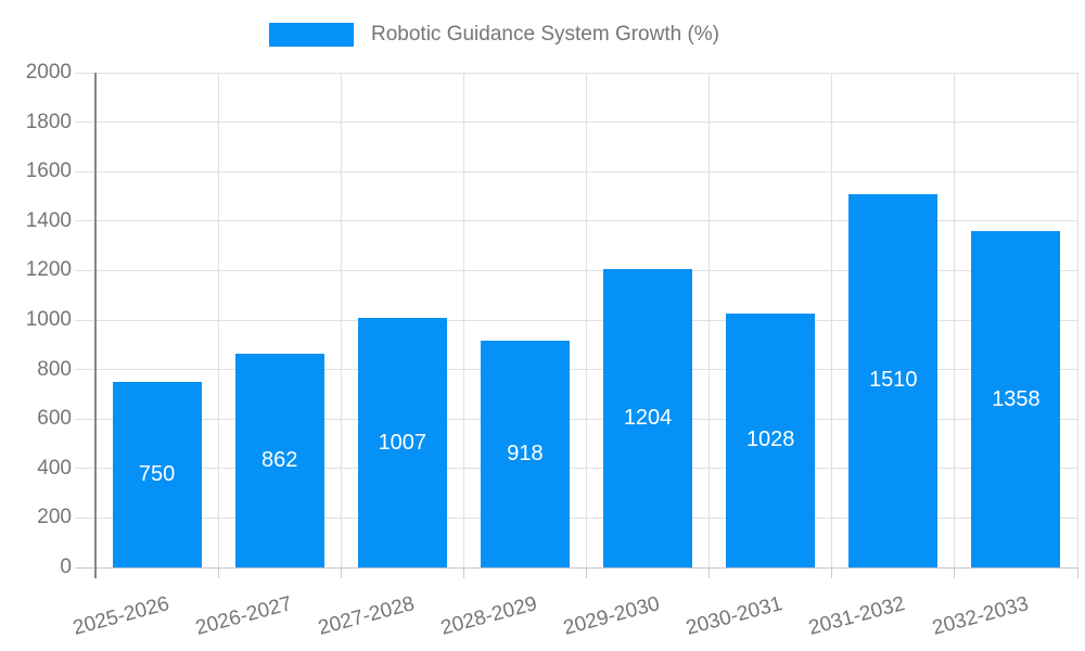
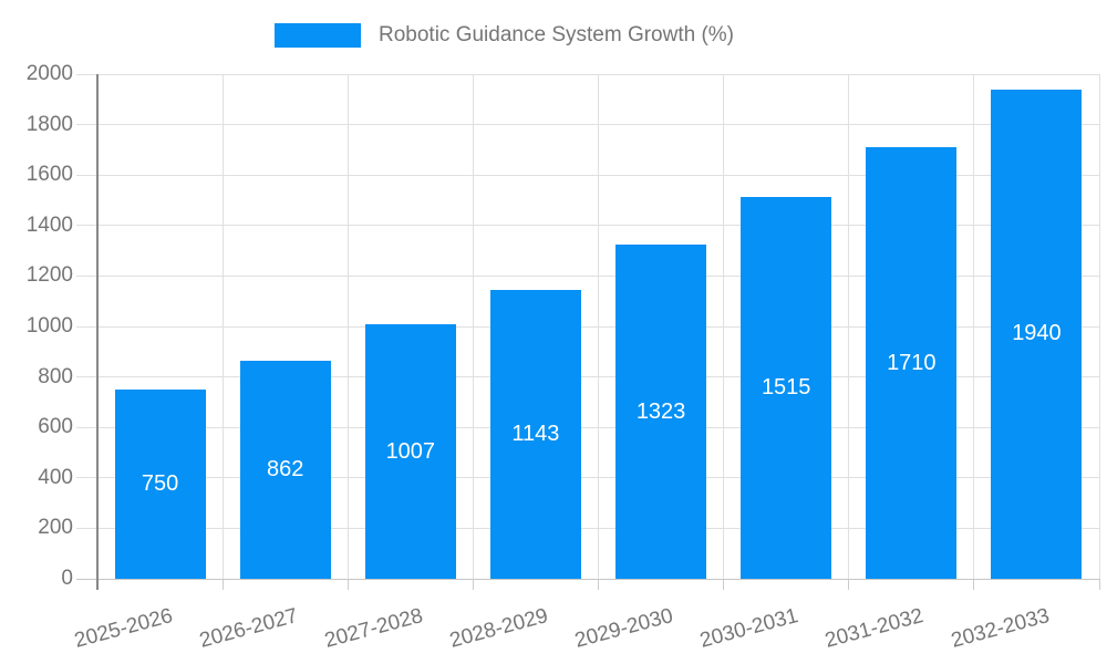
2028-2029: 918 -> 1143
2029-2030: 1204 -> 1323
2030-2031: 1028 -> 1515
2031-2032: 1510 -> 1710
2032-2033: 1358 -> 1940
